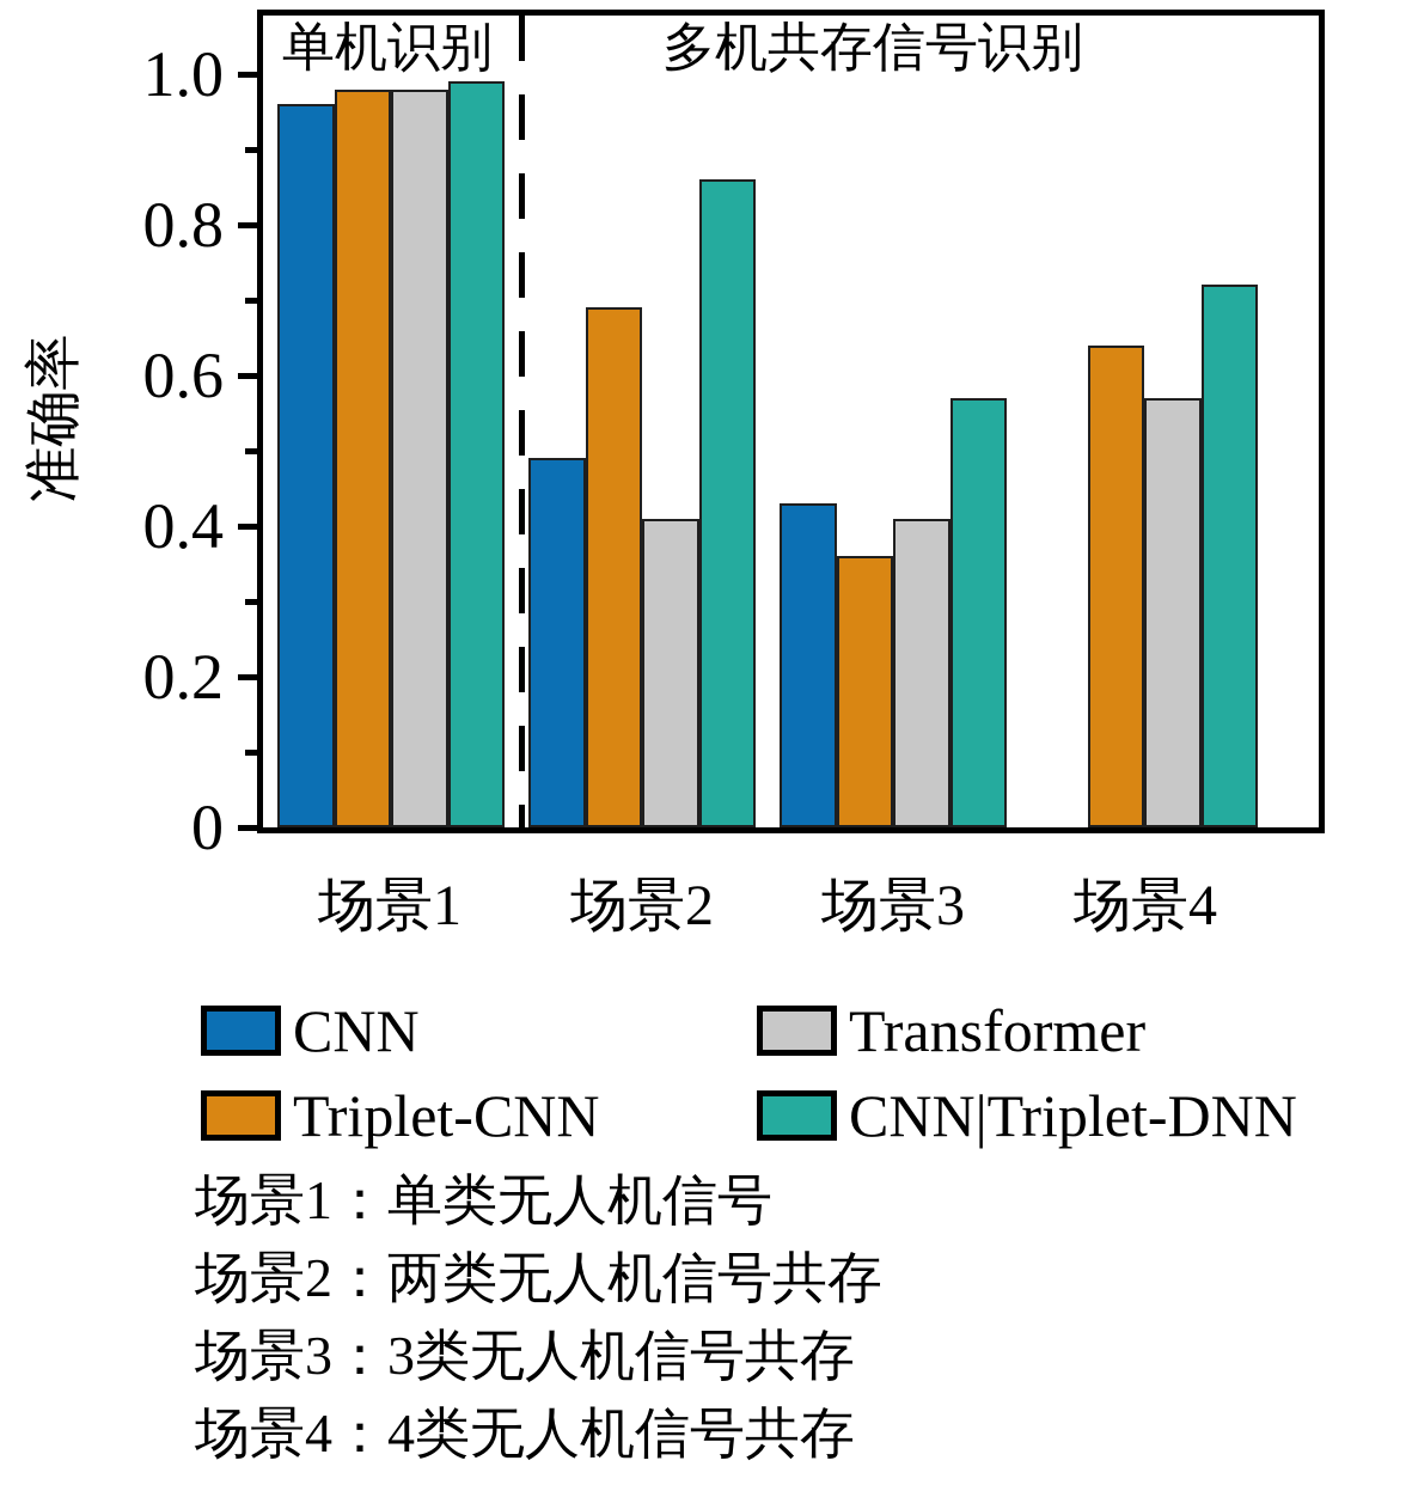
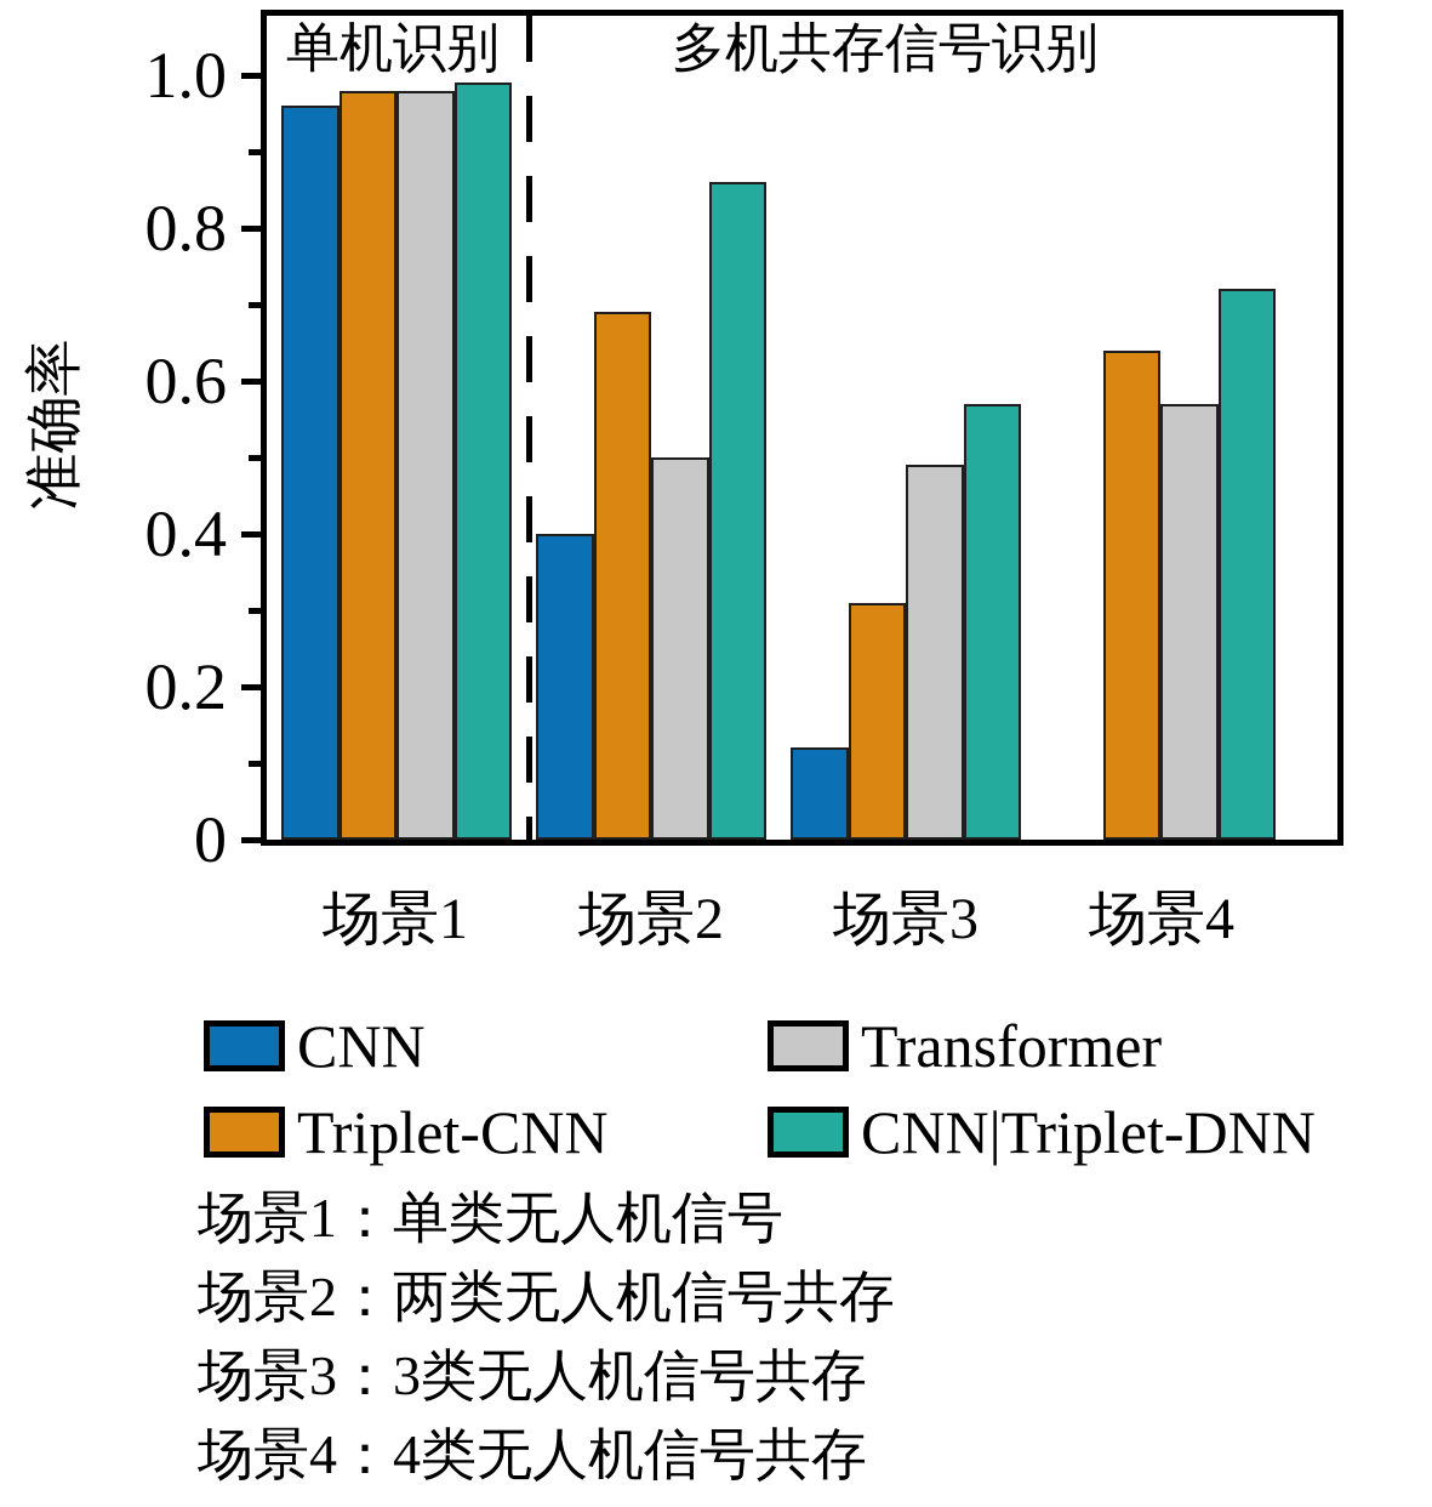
CNN/场景2: 0.49 -> 0.40
Transformer/场景2: 0.41 -> 0.50
CNN/场景3: 0.43 -> 0.12
Triplet-CNN/场景3: 0.36 -> 0.31
Transformer/场景3: 0.41 -> 0.49
